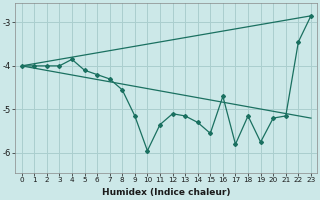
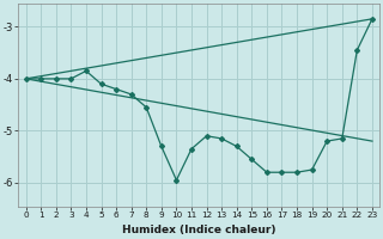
9: -5.15 -> -5.30
16: -4.70 -> -5.80
18: -5.15 -> -5.80
